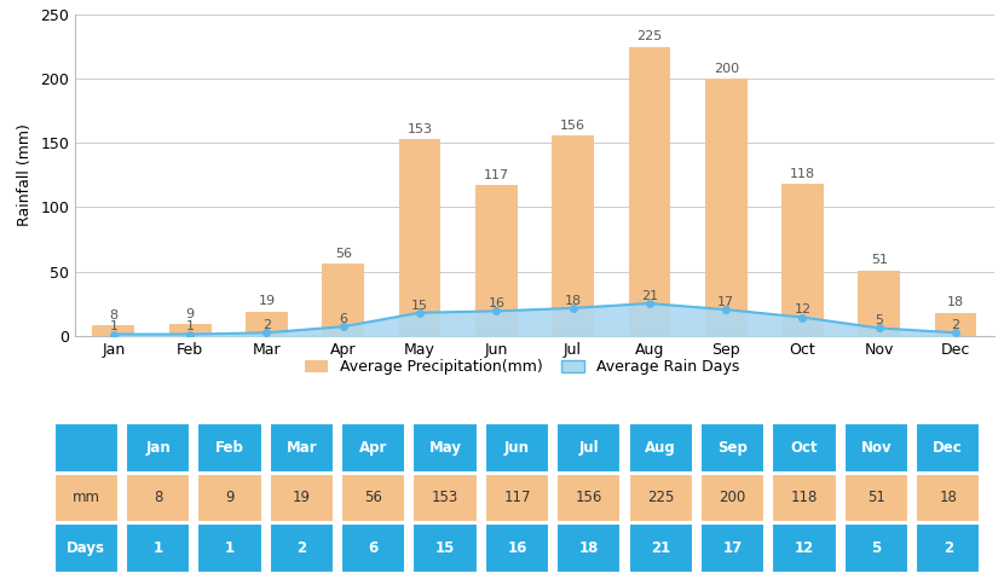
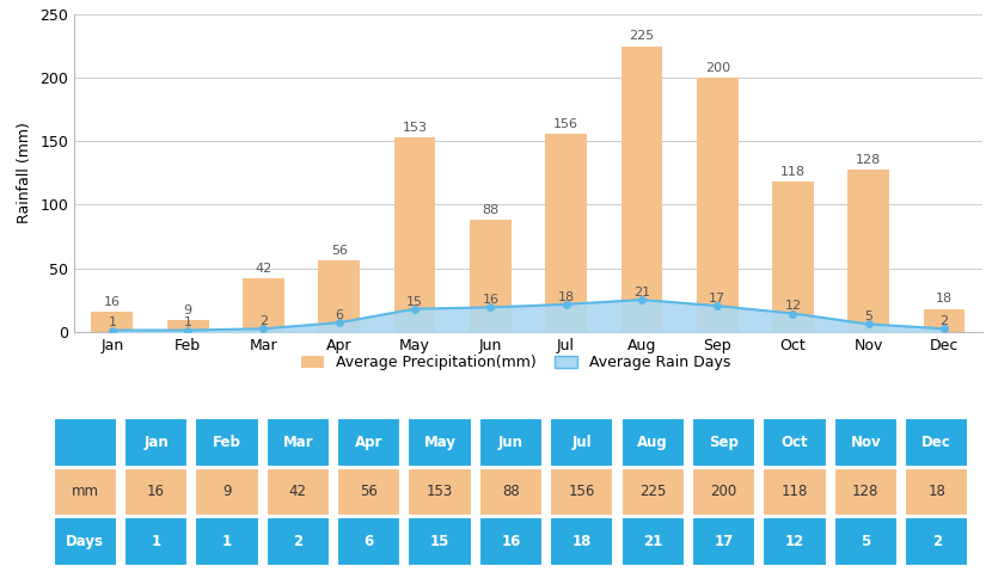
Average Precipitation(mm)/Jan: 8 -> 16
Average Precipitation(mm)/Mar: 19 -> 42
Average Precipitation(mm)/Jun: 117 -> 88
Average Precipitation(mm)/Nov: 51 -> 128
